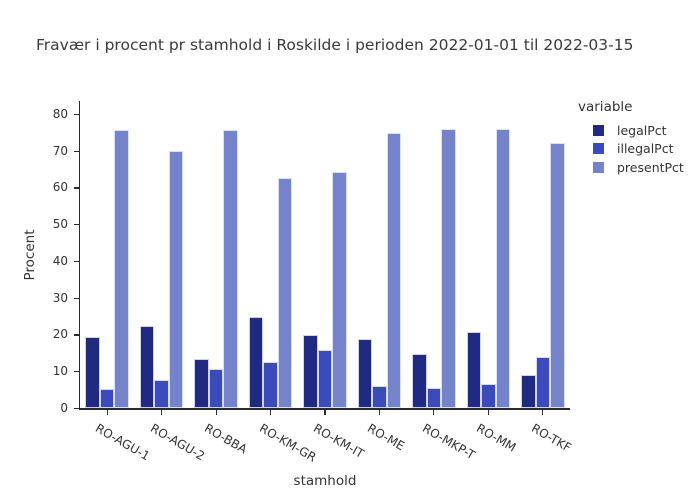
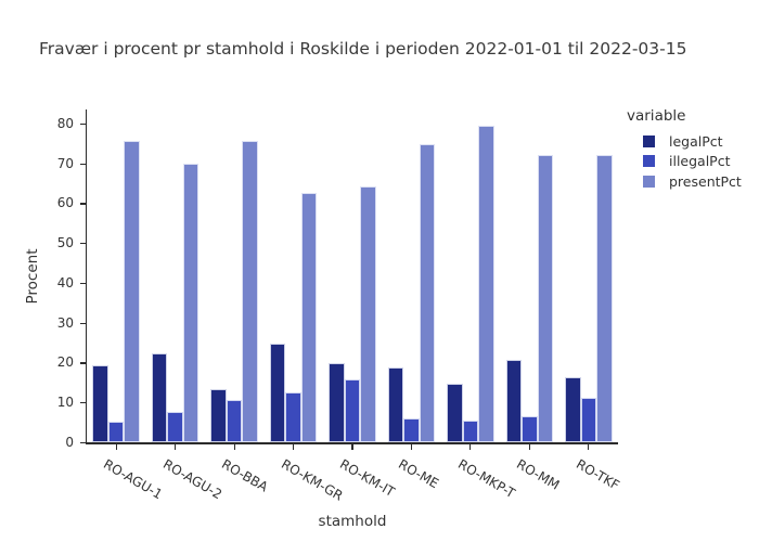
presentPct/RO-MKP-T: 76 -> 79
presentPct/RO-MM: 76 -> 72
legalPct/RO-TKF: 9 -> 16
illegalPct/RO-TKF: 14 -> 11
